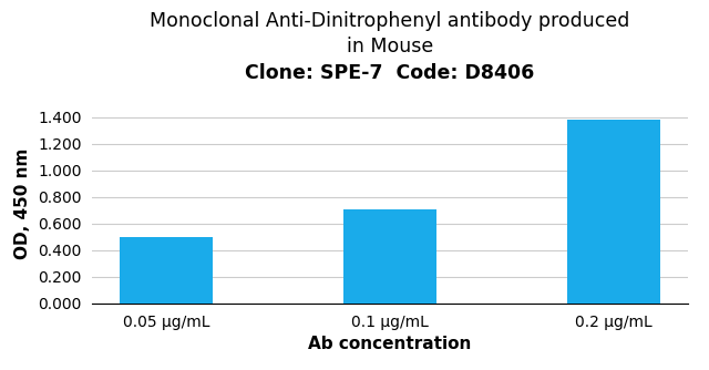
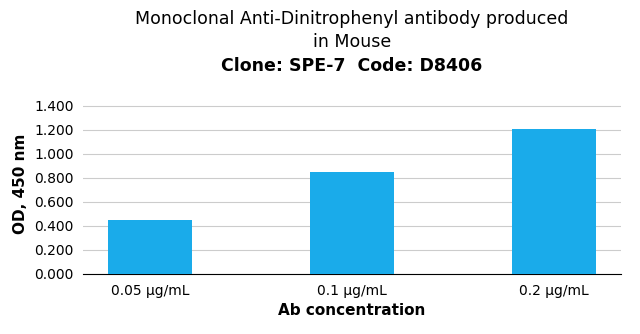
0.05 μg/mL: 0.50 -> 0.45
0.1 μg/mL: 0.71 -> 0.84
0.2 μg/mL: 1.38 -> 1.21
